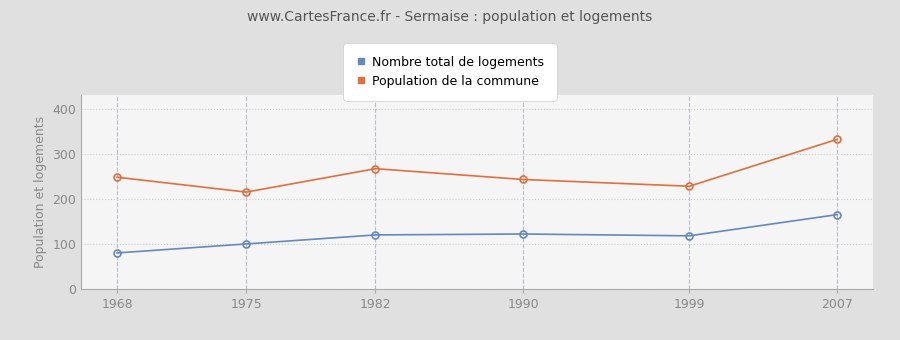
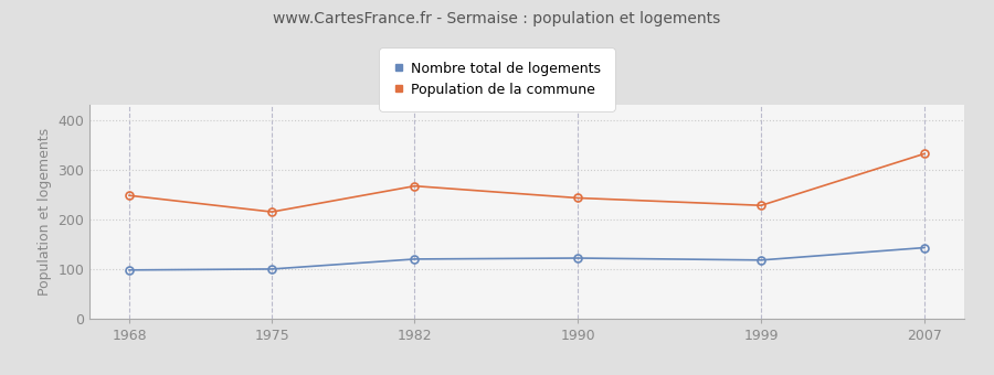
Nombre total de logements/1968: 80 -> 98
Nombre total de logements/2007: 165 -> 143
